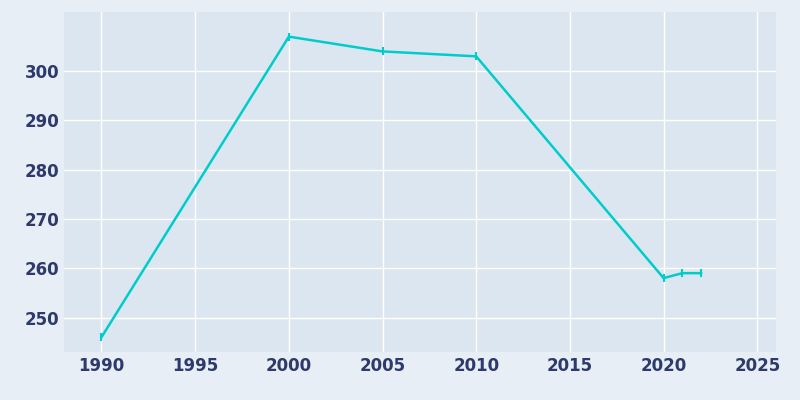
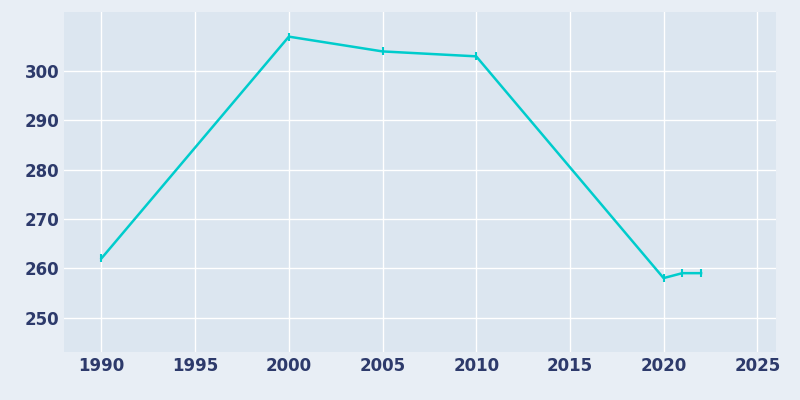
1990: 246 -> 262
